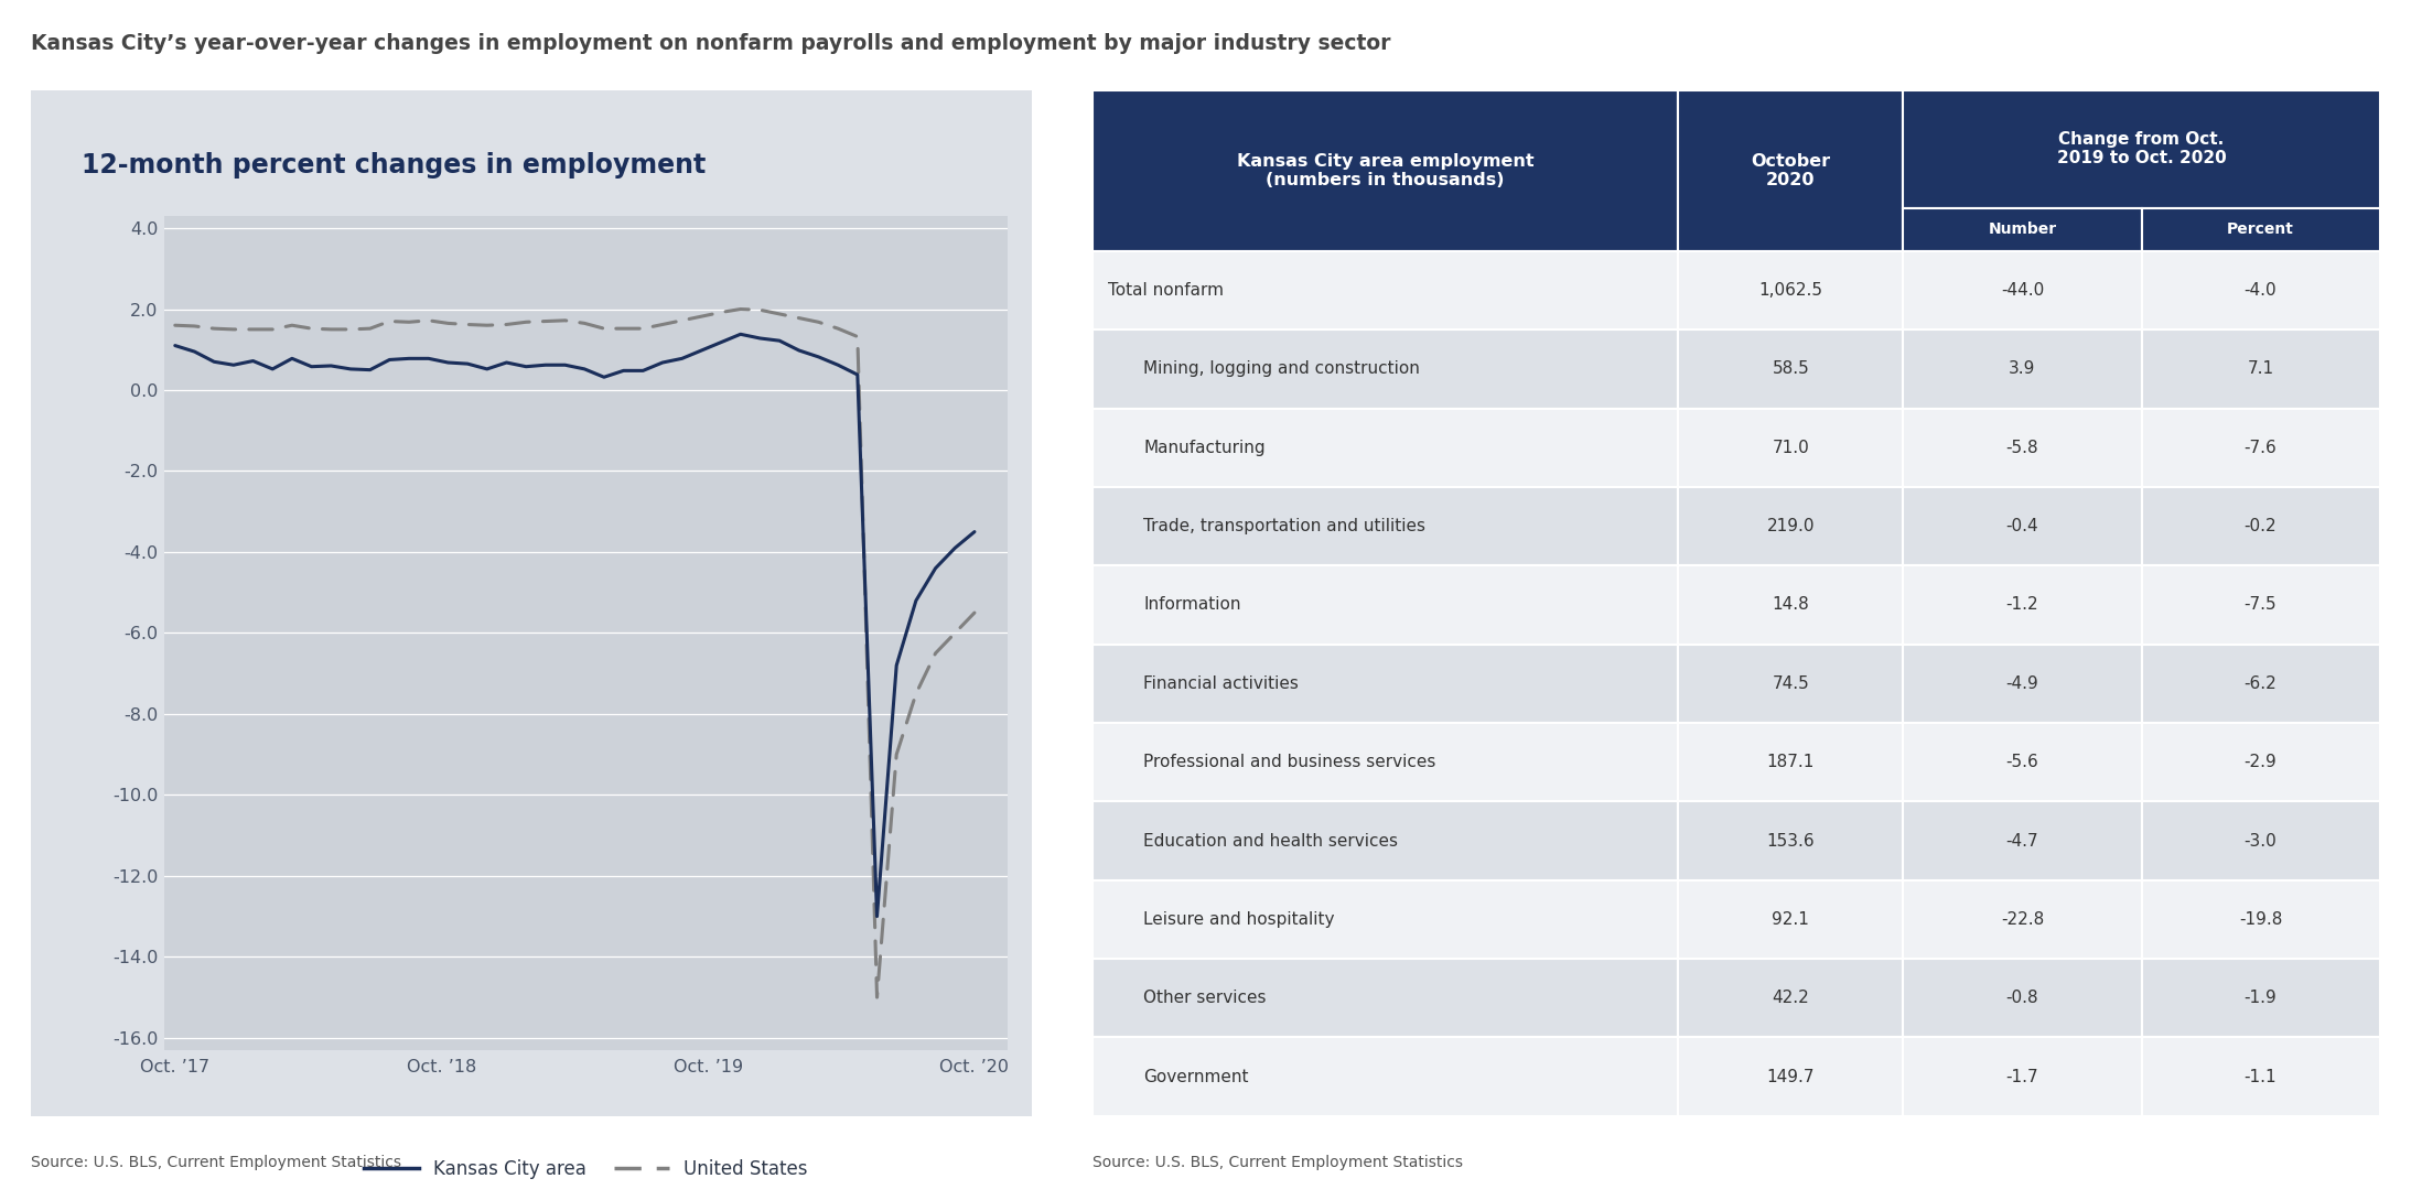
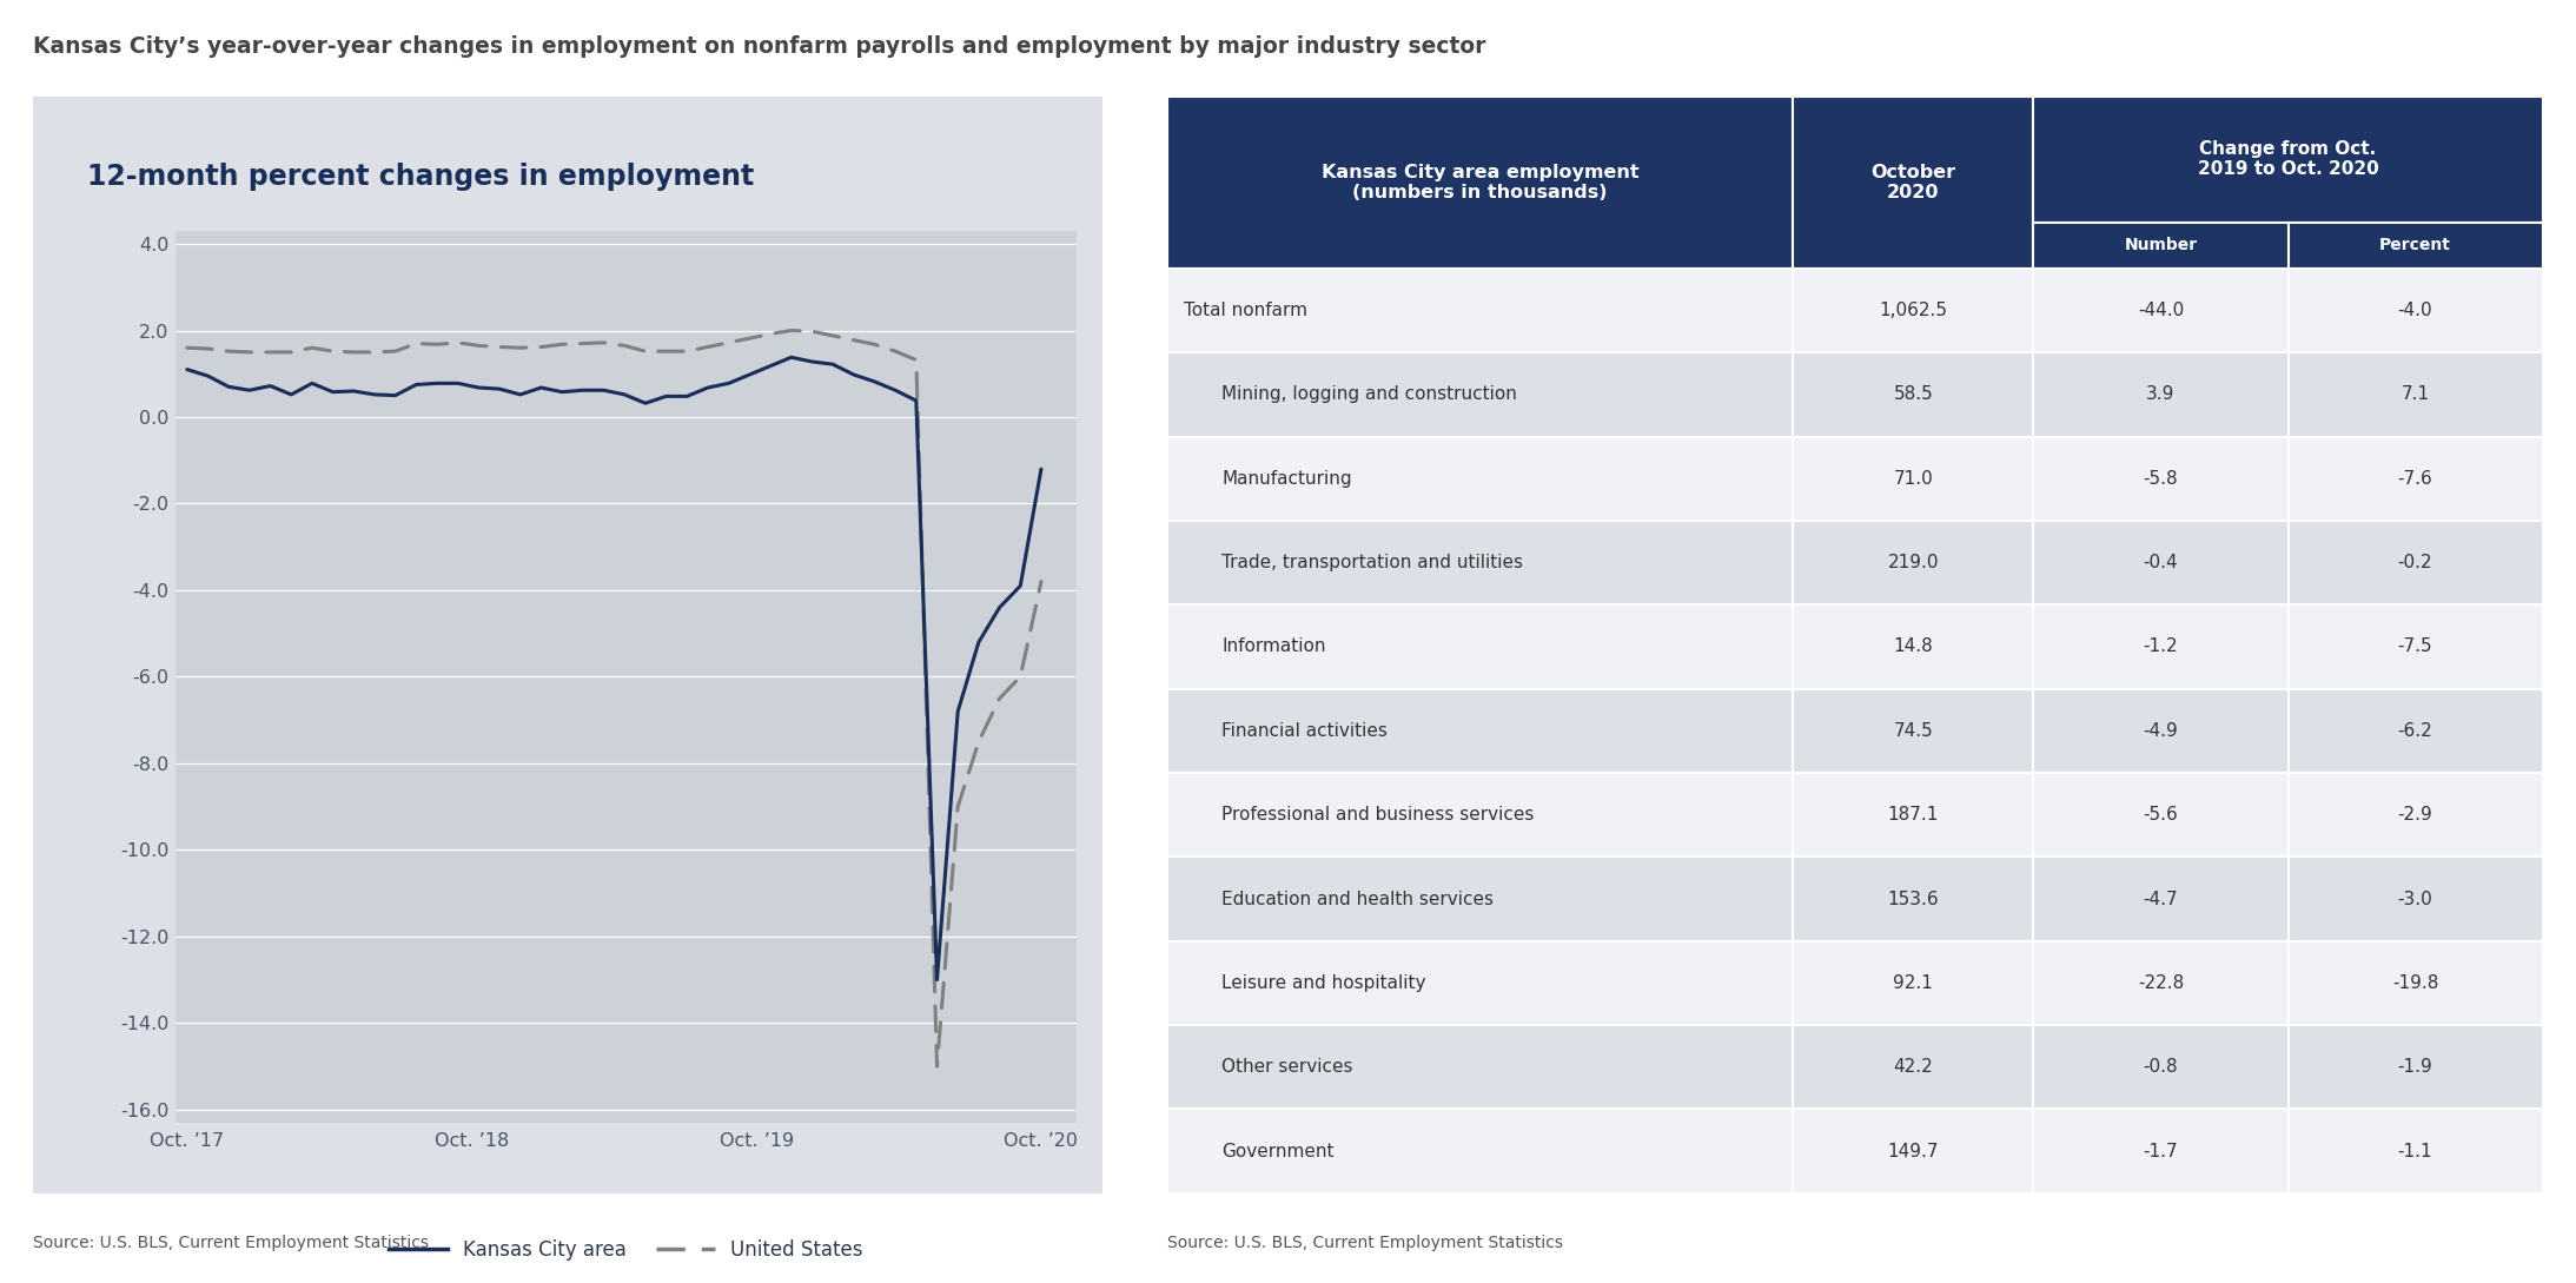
Kansas City area/Oct. ’20: -3.50 -> -1.20
United States/Oct. ’20: -5.50 -> -3.80
